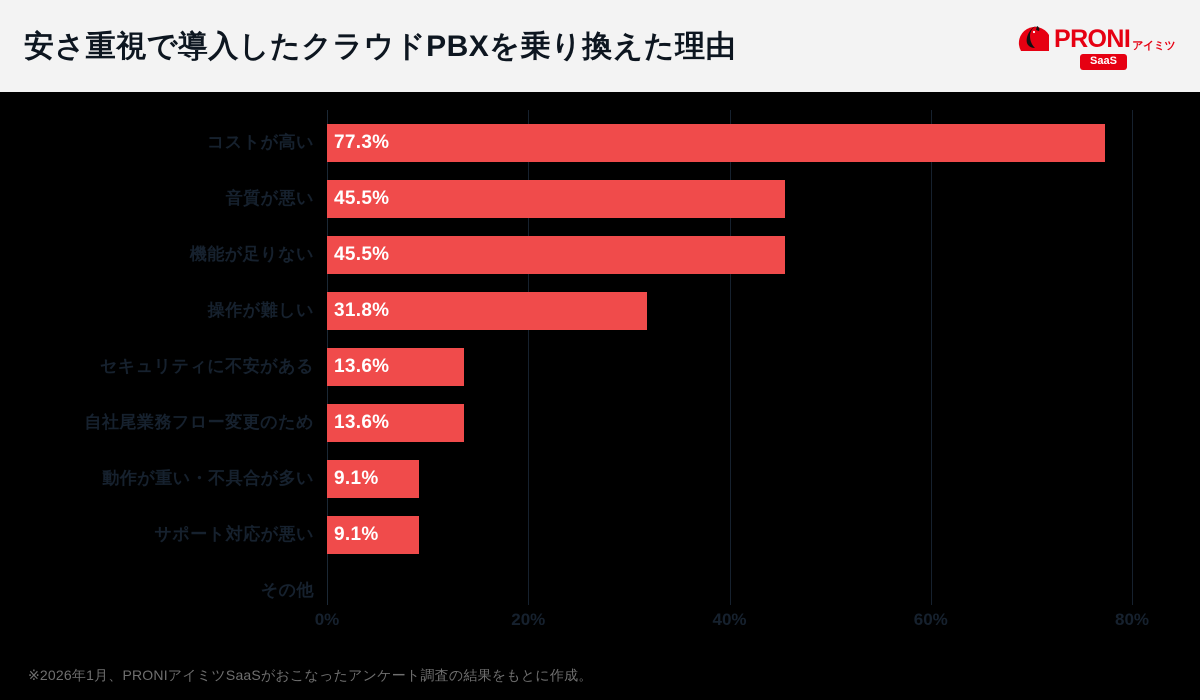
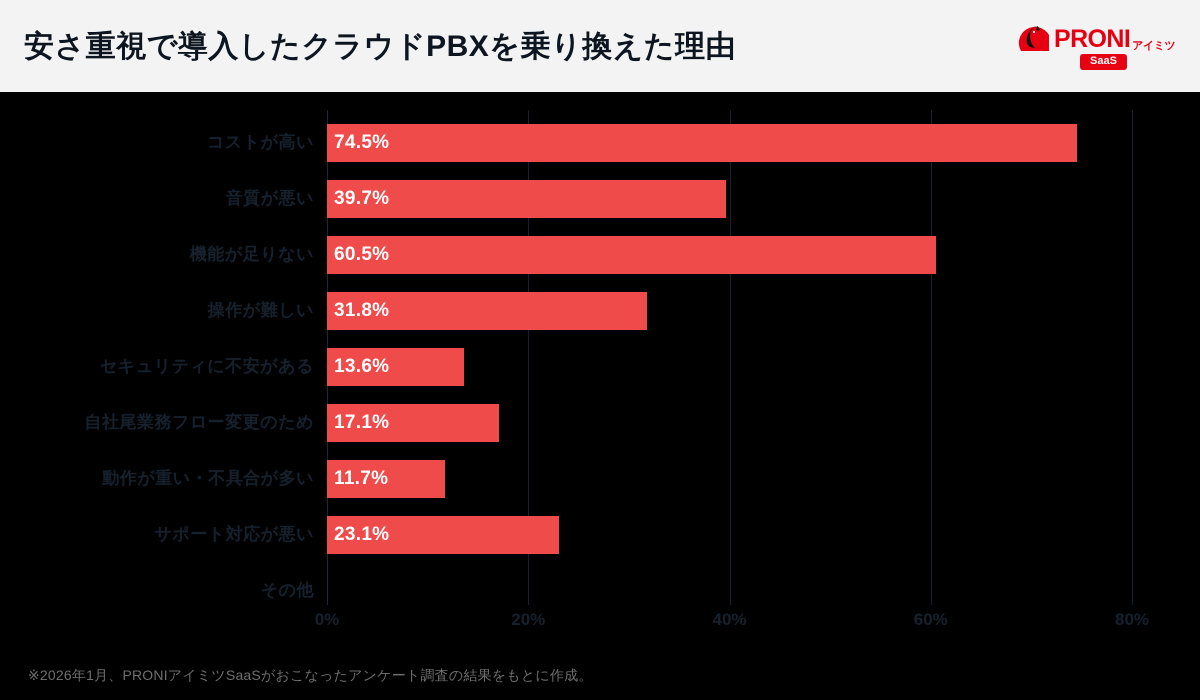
コストが高い: 77.3% -> 74.5%
音質が悪い: 45.5% -> 39.7%
機能が足りない: 45.5% -> 60.5%
自社尾業務フロー変更のため: 13.6% -> 17.1%
動作が重い・不具合が多い: 9.1% -> 11.7%
サポート対応が悪い: 9.1% -> 23.1%
